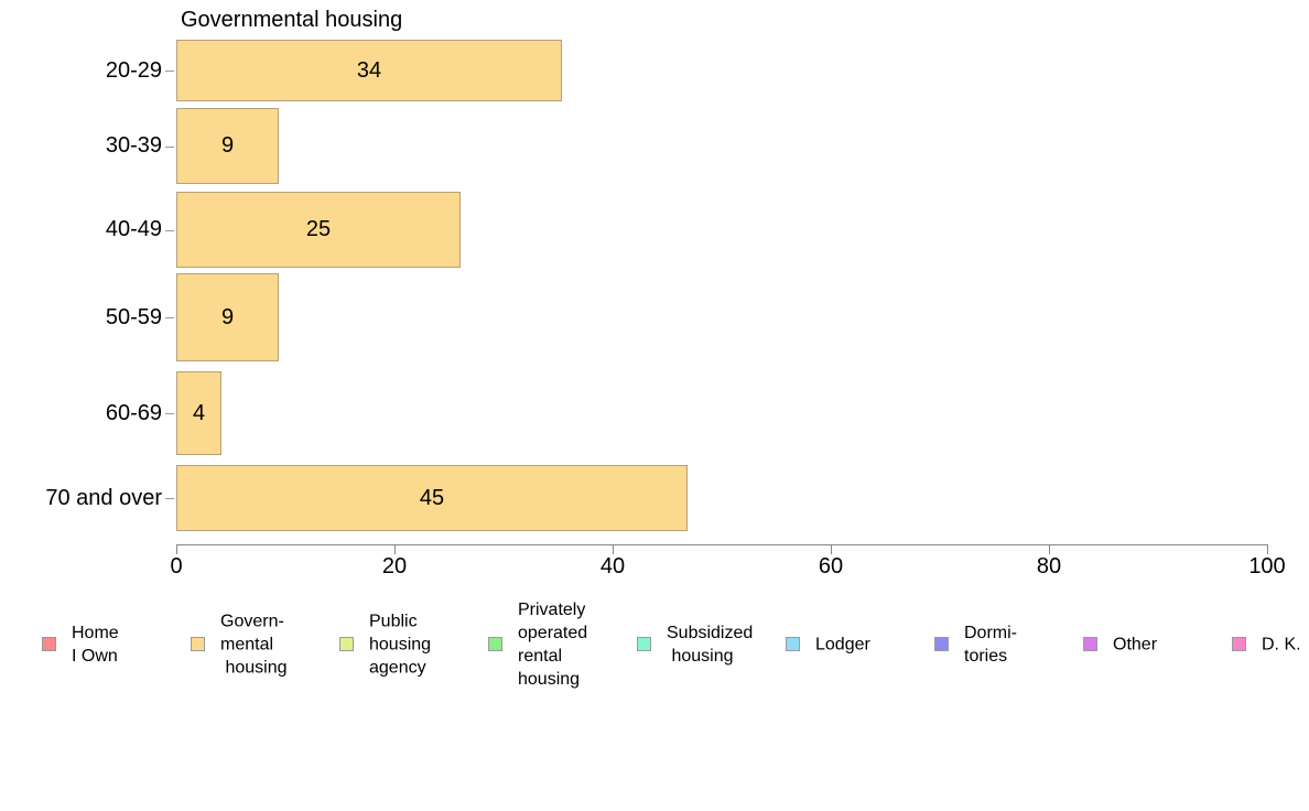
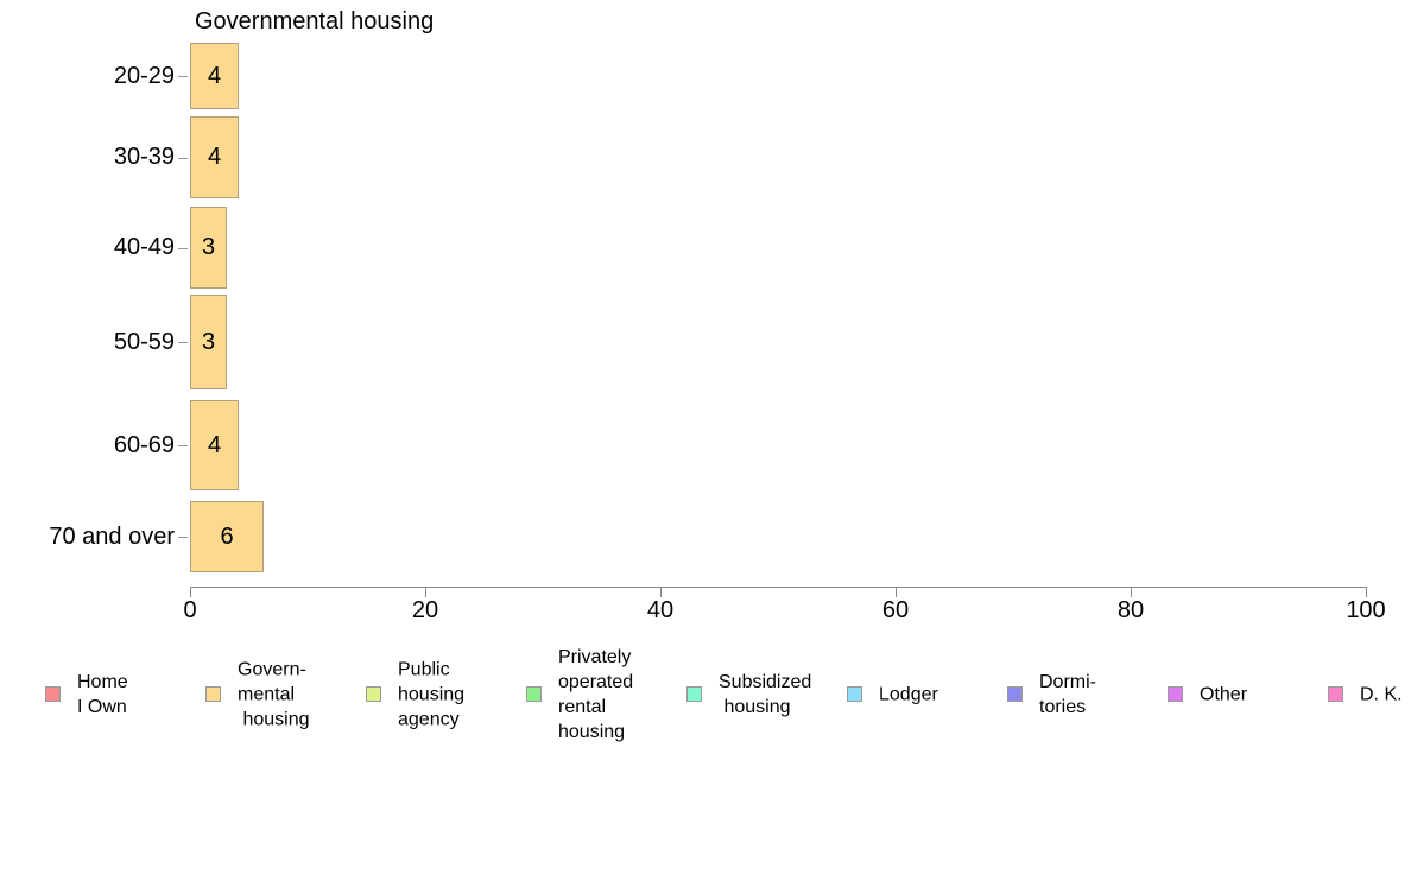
20-29: 34 -> 4
30-39: 9 -> 4
40-49: 25 -> 3
50-59: 9 -> 3
70 and over: 45 -> 6
